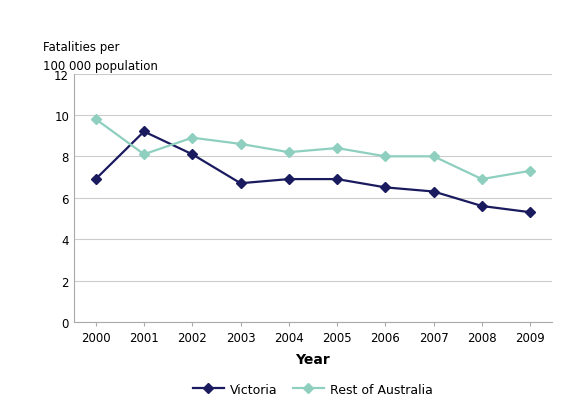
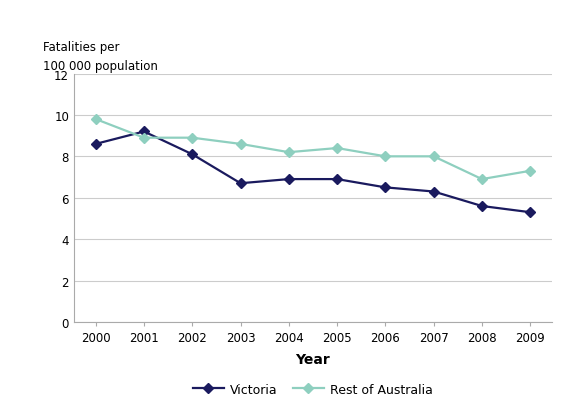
Victoria/2000: 6.9 -> 8.6
Rest of Australia/2001: 8.1 -> 8.9
